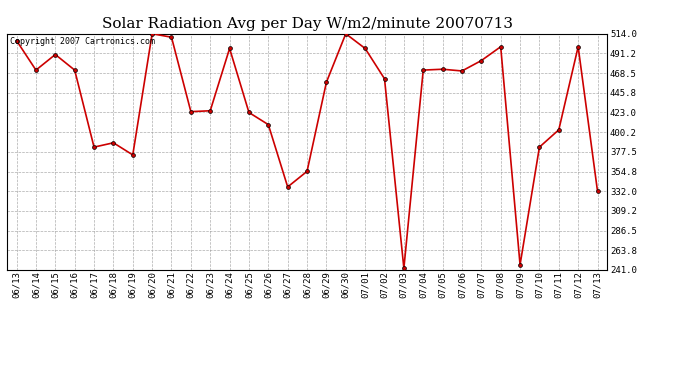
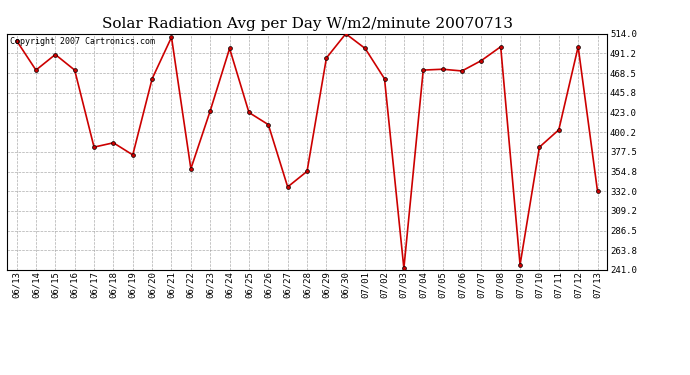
06/20: 514 -> 462
06/22: 424 -> 358
06/29: 458 -> 486
